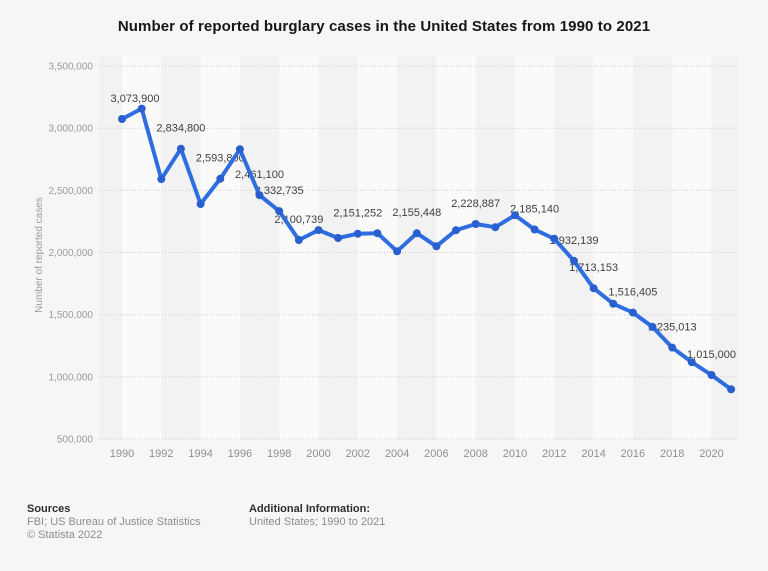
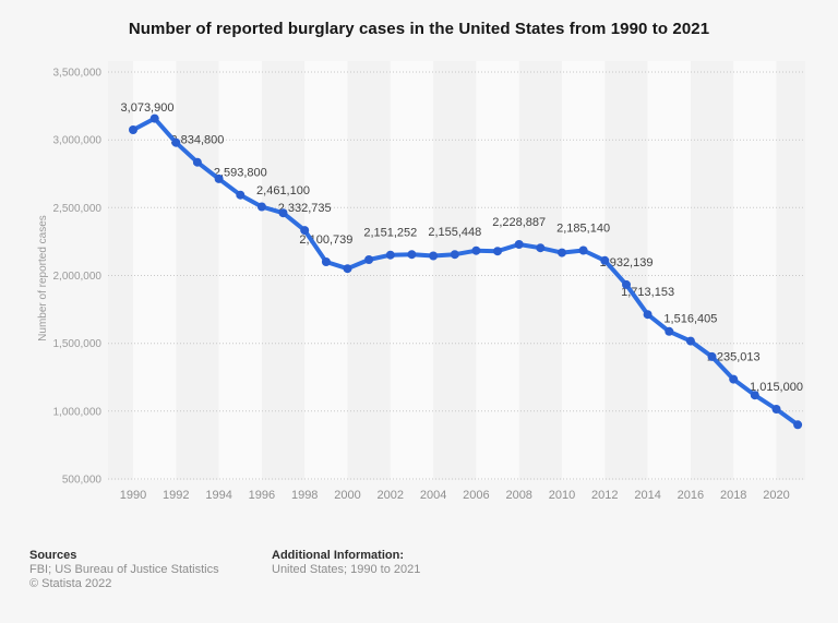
1992: 2590000 -> 2980000
1994: 2390000 -> 2710000
1996: 2830000 -> 2510000
2000: 2180000 -> 2050000
2004: 2010000 -> 2140000
2006: 2050000 -> 2180000
2010: 2300000 -> 2170000
